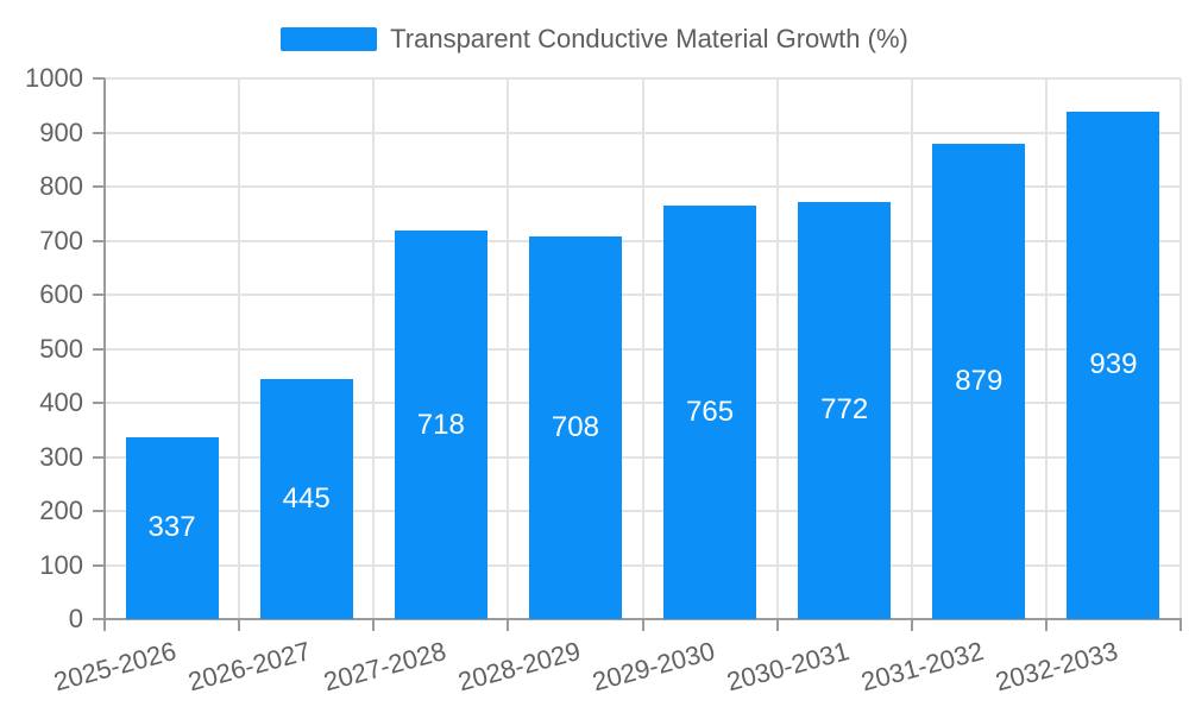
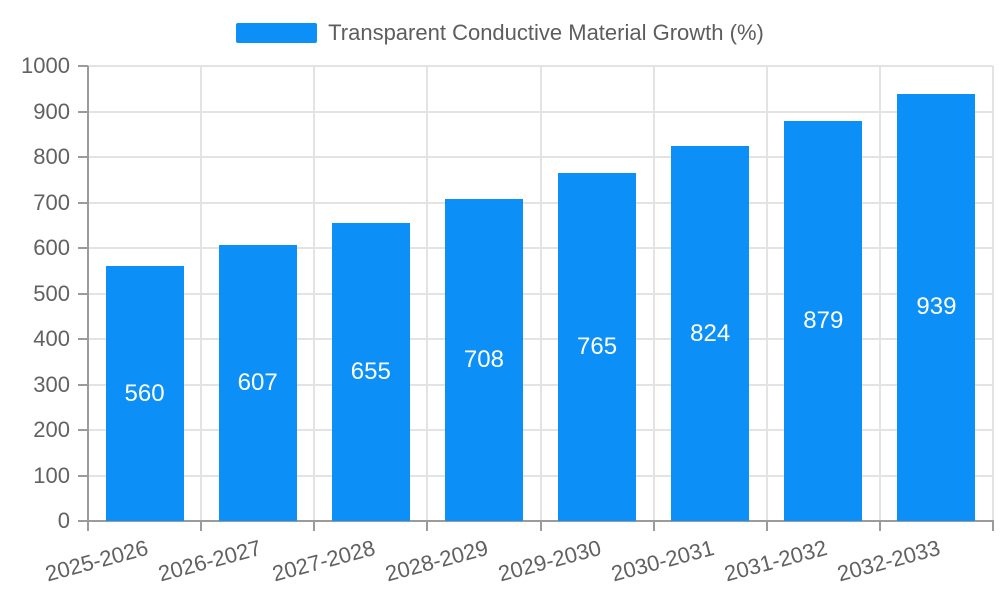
2025-2026: 337 -> 560
2026-2027: 445 -> 607
2027-2028: 718 -> 655
2030-2031: 772 -> 824
